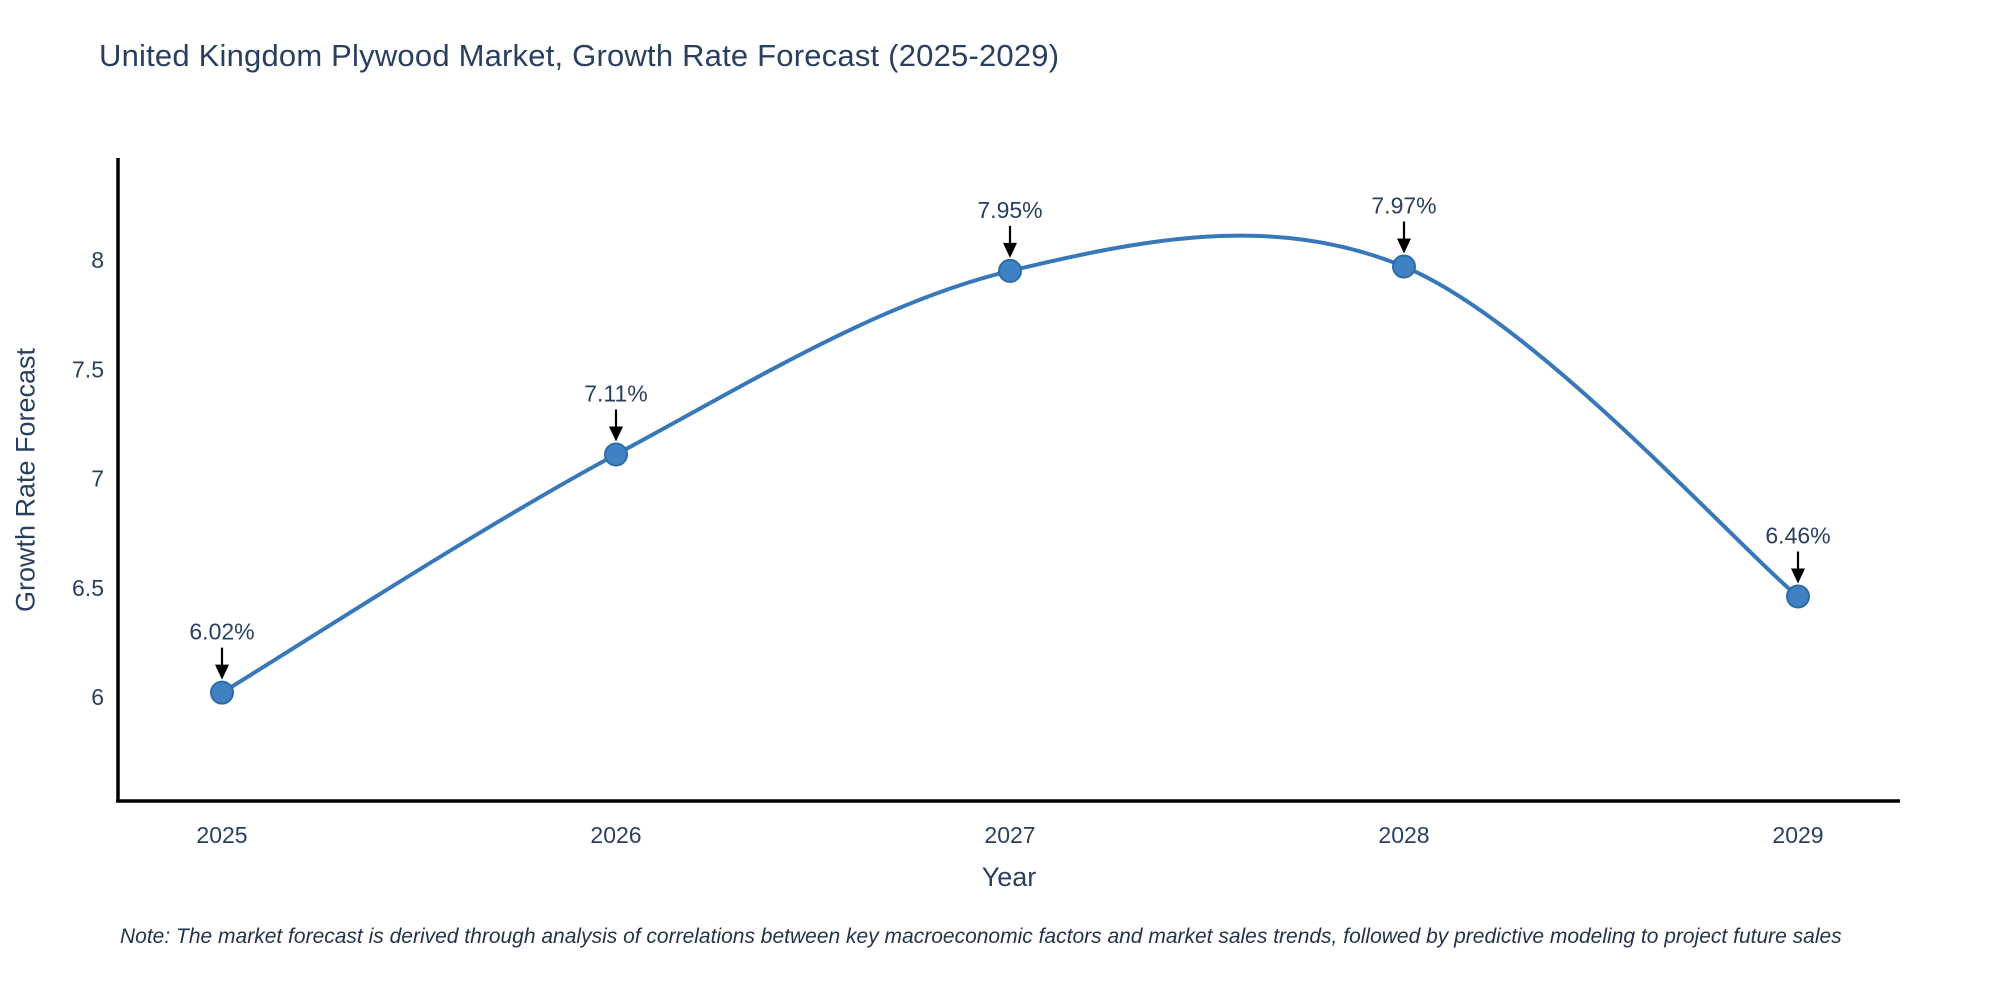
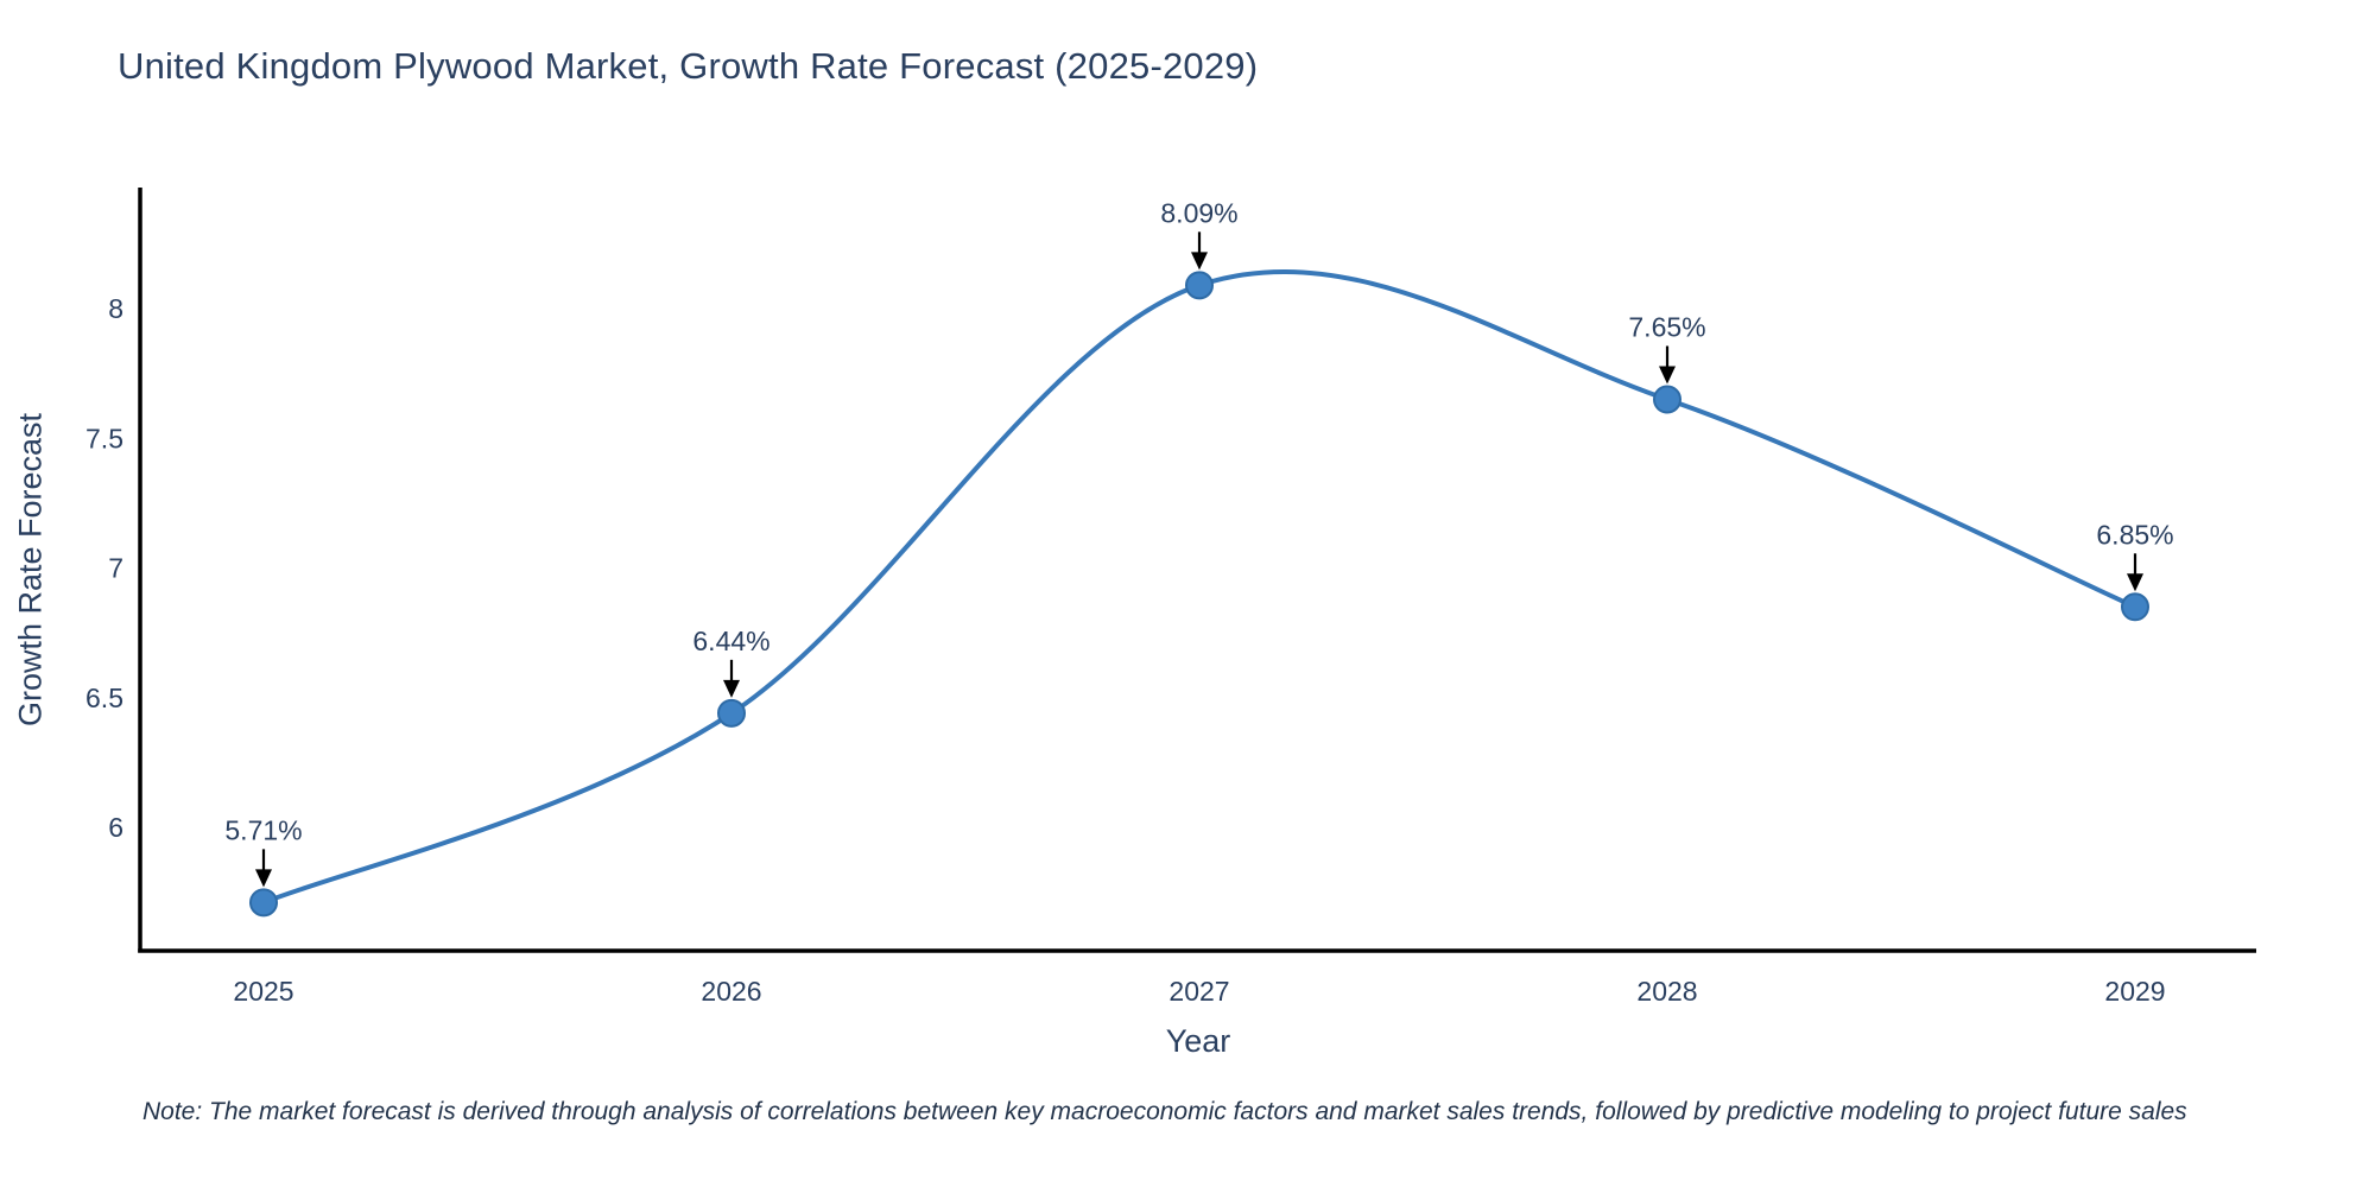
2025: 6.02% -> 5.71%
2026: 7.11% -> 6.44%
2027: 7.95% -> 8.09%
2028: 7.97% -> 7.65%
2029: 6.46% -> 6.85%
